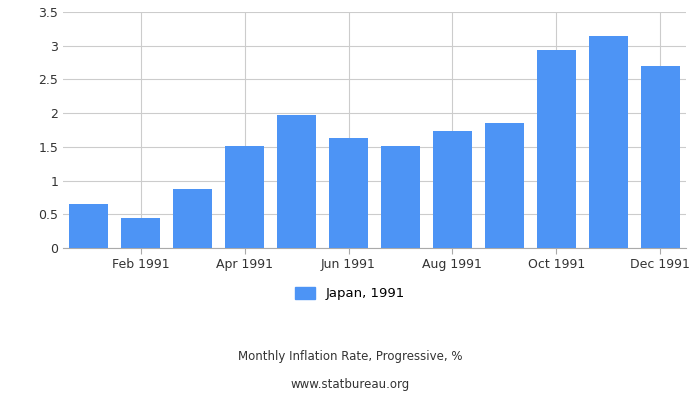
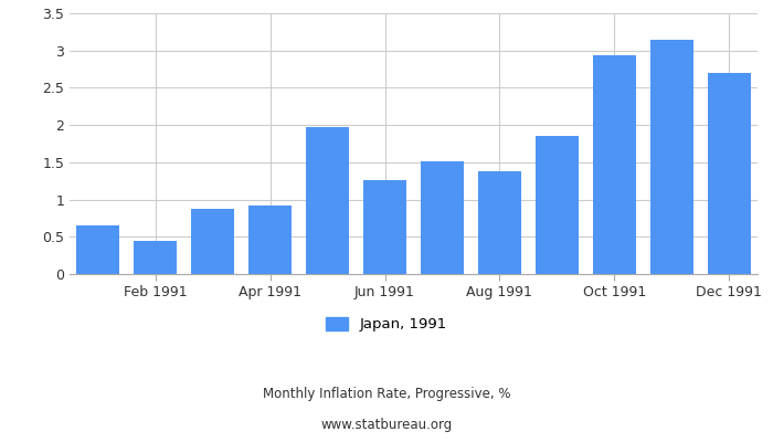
Apr 1991: 1.52 -> 0.92
Jun 1991: 1.63 -> 1.26
Aug 1991: 1.73 -> 1.38
